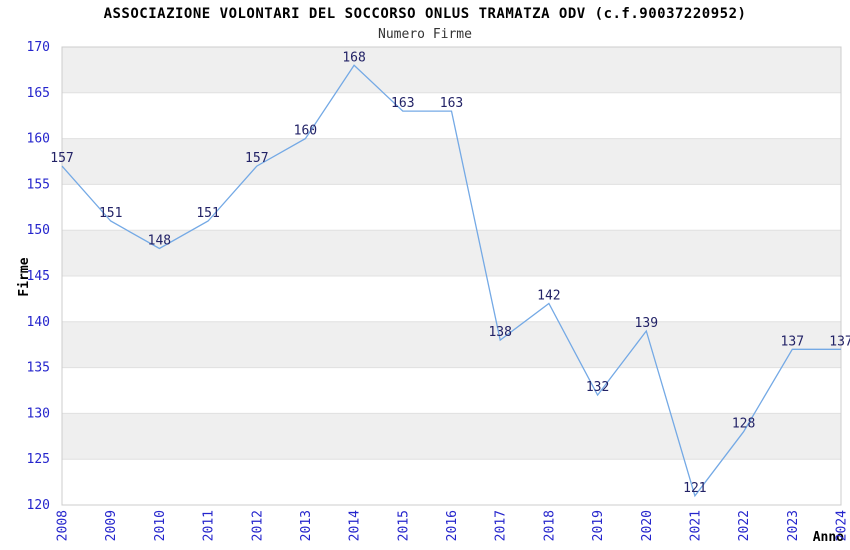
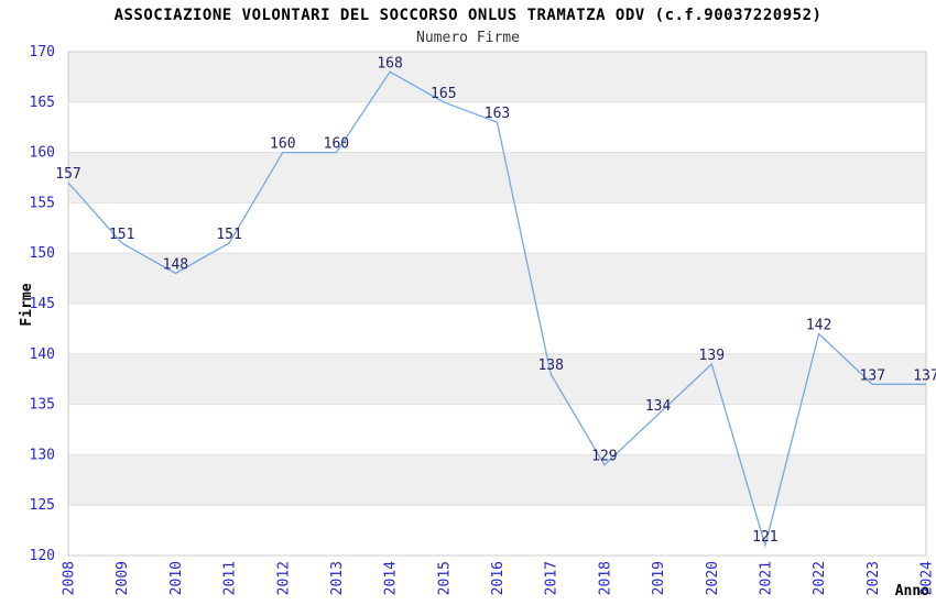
2012: 157 -> 160
2015: 163 -> 165
2018: 142 -> 129
2019: 132 -> 134
2022: 128 -> 142
